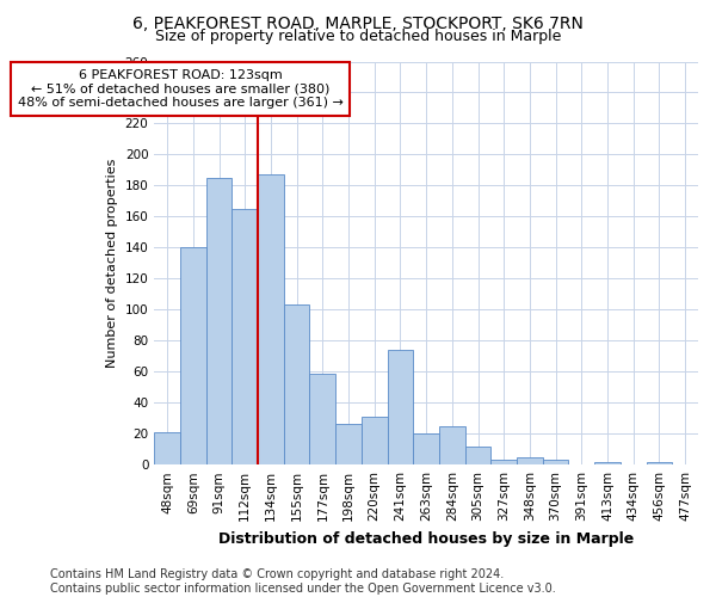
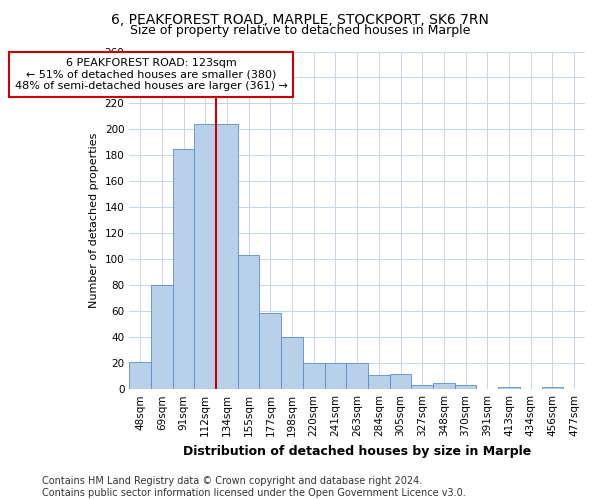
69sqm: 140 -> 80
112sqm: 165 -> 204
134sqm: 187 -> 204
198sqm: 26 -> 40
220sqm: 31 -> 20
241sqm: 74 -> 20
284sqm: 25 -> 11
